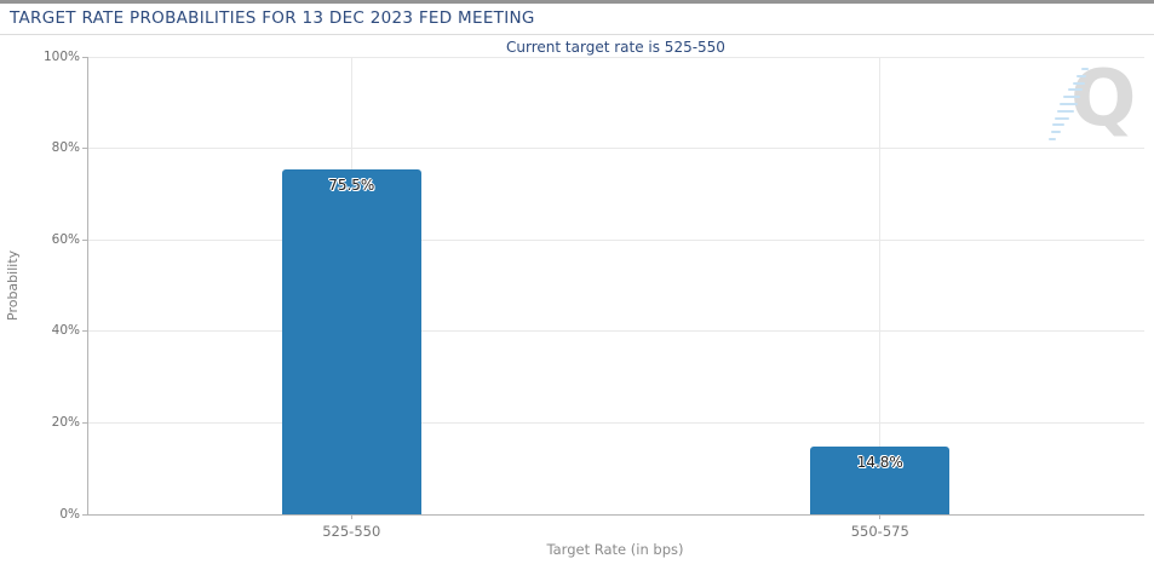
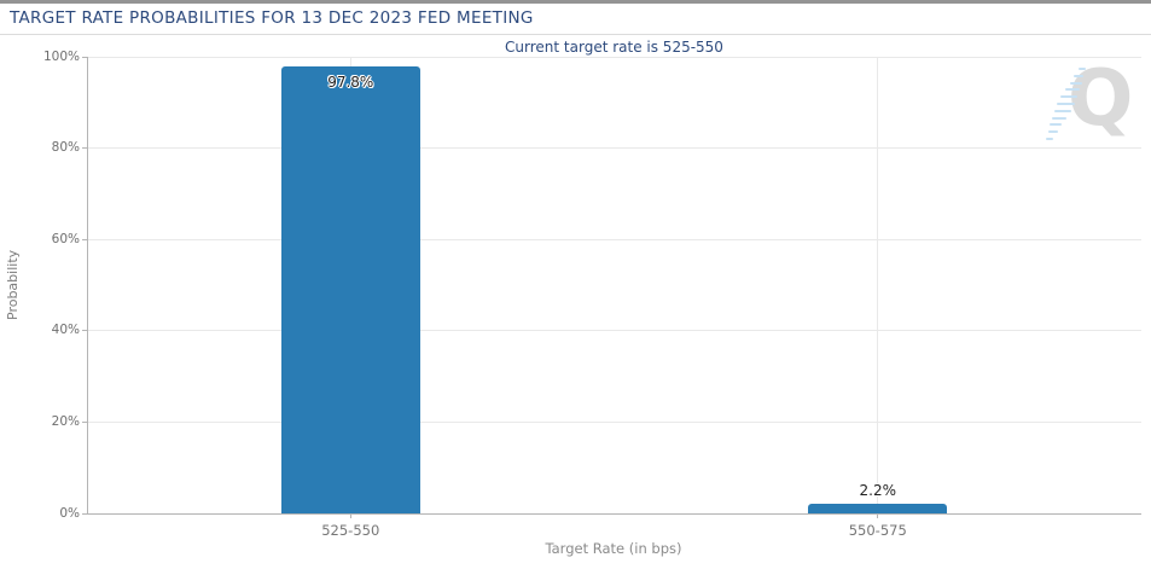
525-550: 75.5% -> 97.8%
550-575: 14.8% -> 2.2%
